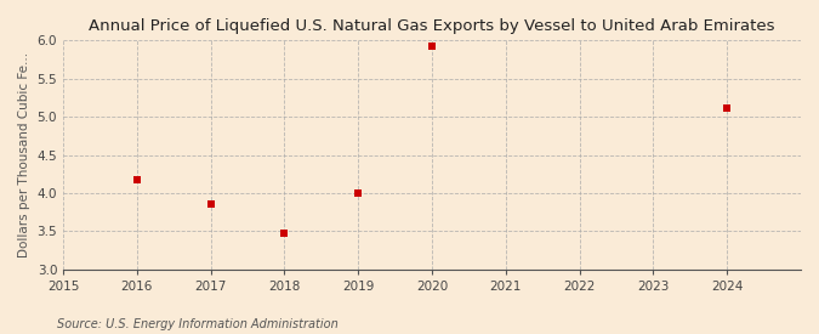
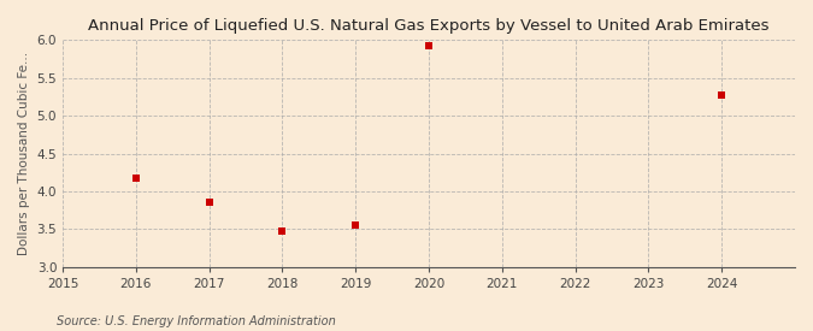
2019: 4.00 -> 3.56
2024: 5.12 -> 5.28
